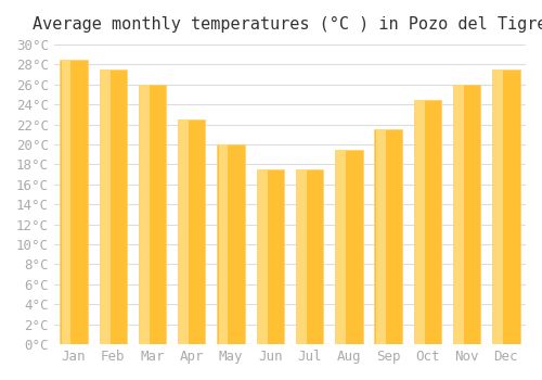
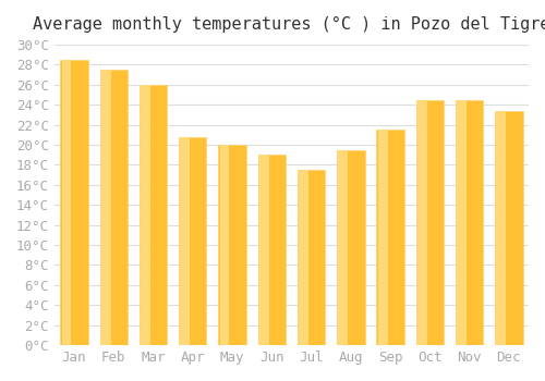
Apr: 22.5°C -> 20.8°C
Jun: 17.5°C -> 19.0°C
Nov: 26.0°C -> 24.4°C
Dec: 27.5°C -> 23.4°C
